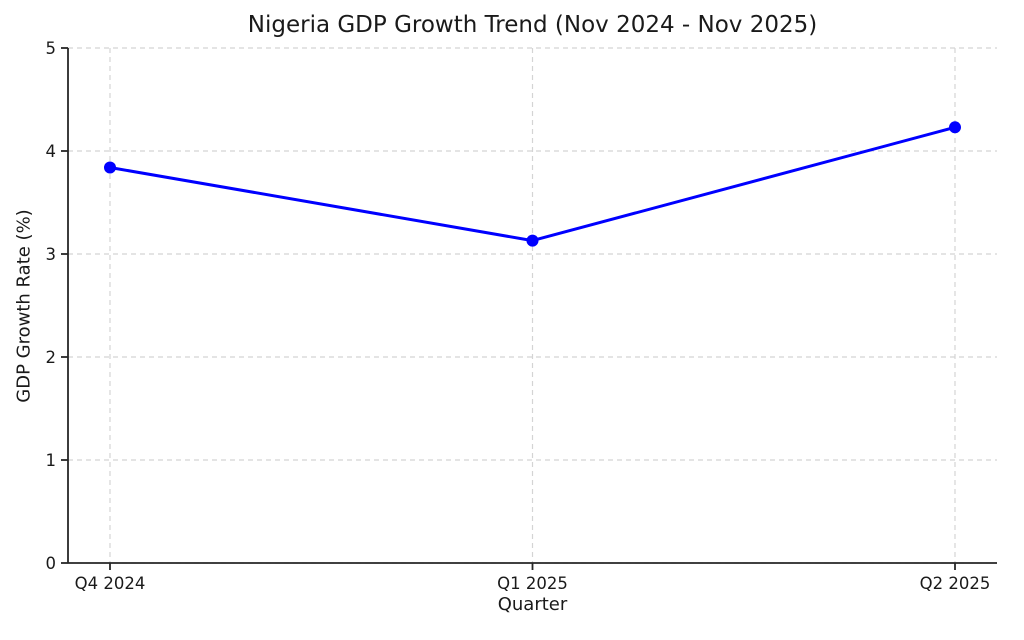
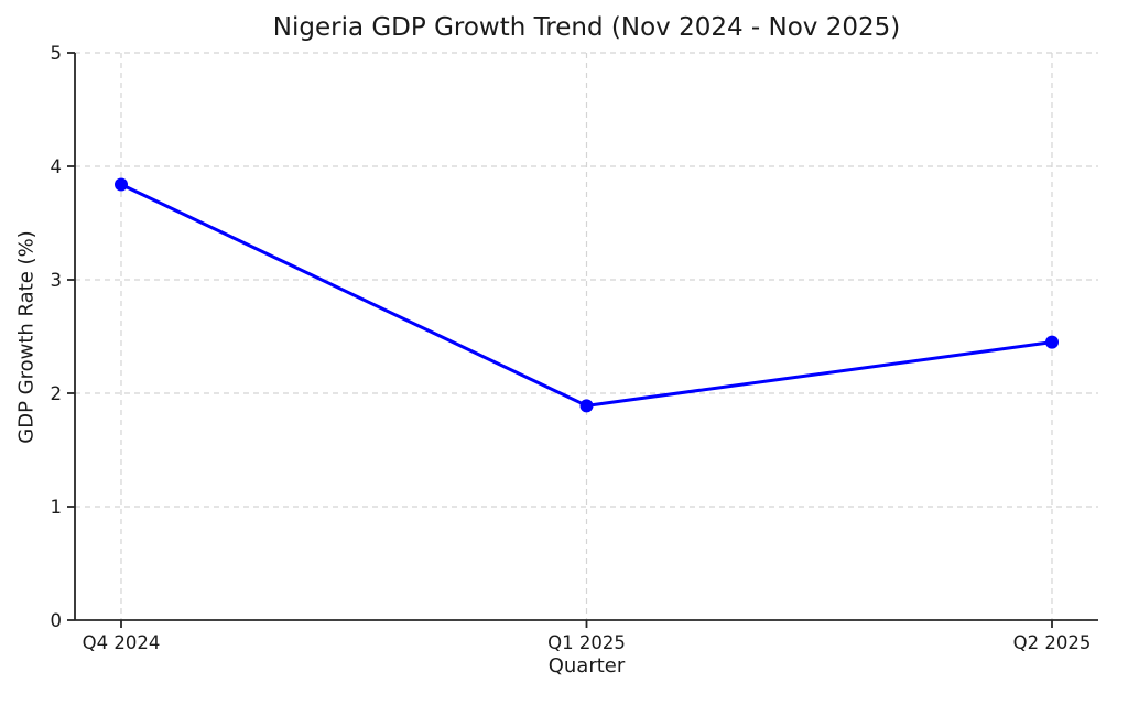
Q1 2025: 3.13 -> 1.89
Q2 2025: 4.23 -> 2.45
